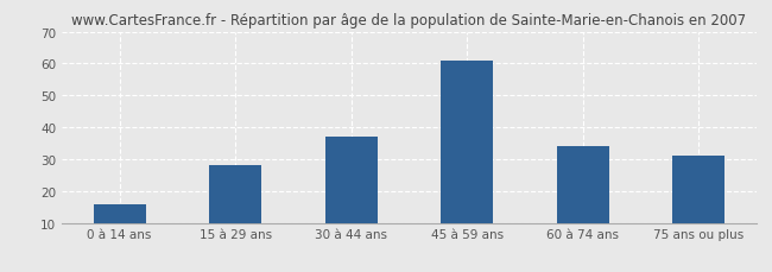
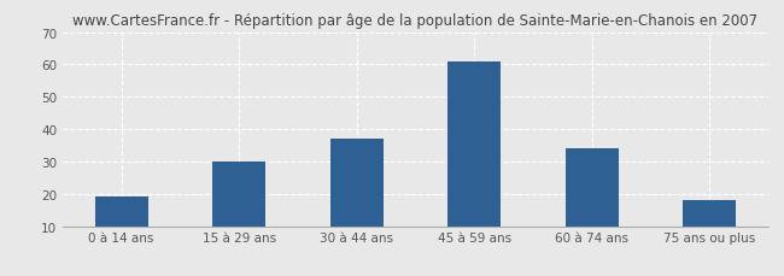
0 à 14 ans: 16 -> 19
15 à 29 ans: 28 -> 30
75 ans ou plus: 31 -> 18
